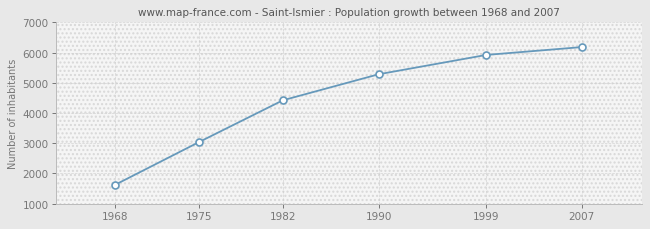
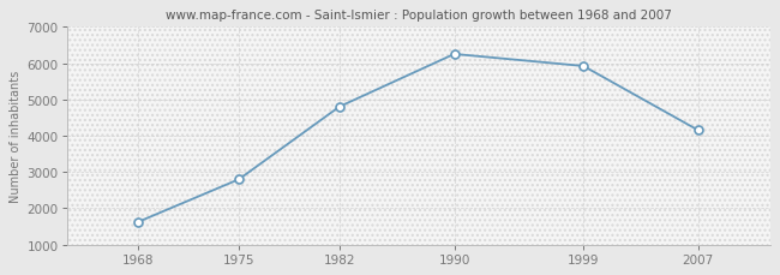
1975: 3040 -> 2800
1982: 4420 -> 4800
1990: 5280 -> 6250
2007: 6180 -> 4150
